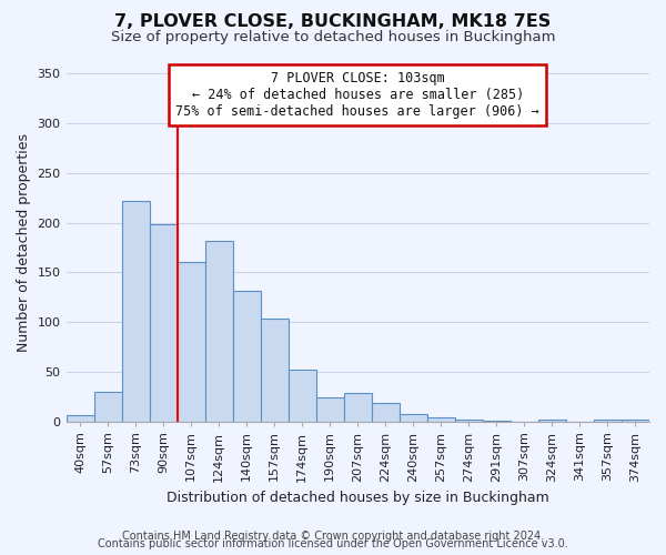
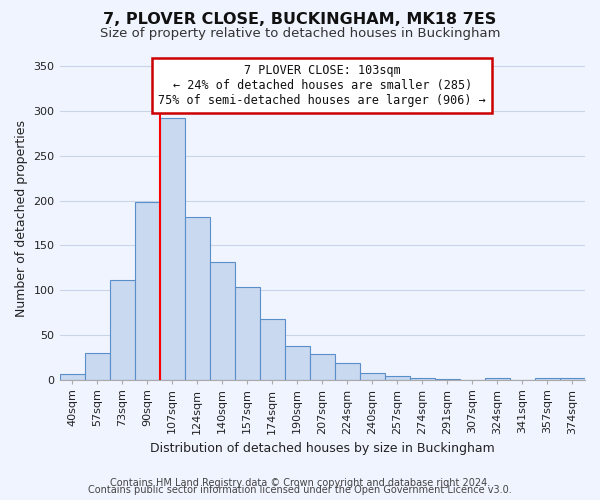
73sqm: 222 -> 111
107sqm: 160 -> 292
174sqm: 52 -> 68
190sqm: 24 -> 37
